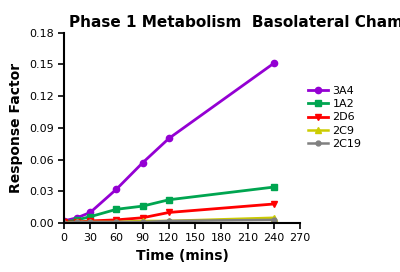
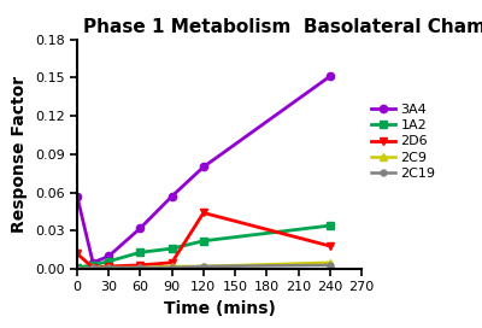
3A4/0: 0.002 -> 0.057
2D6/0: 0.001 -> 0.012
2D6/120: 0.010 -> 0.044
